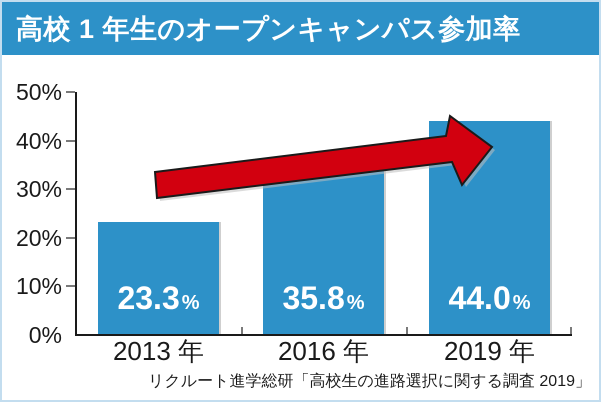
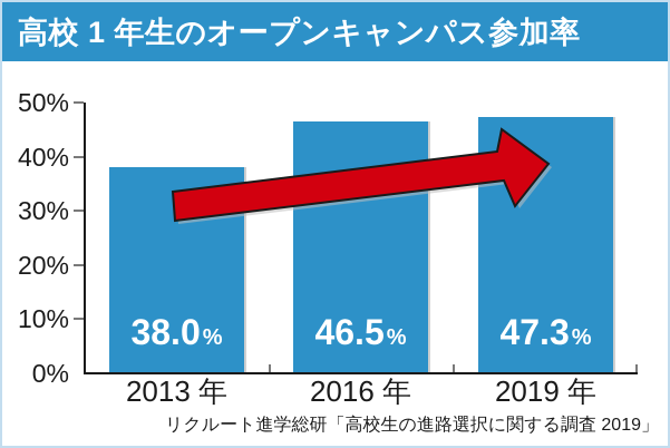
2013 年: 23.3 -> 38.0
2016 年: 35.8 -> 46.5
2019 年: 44.0 -> 47.3
